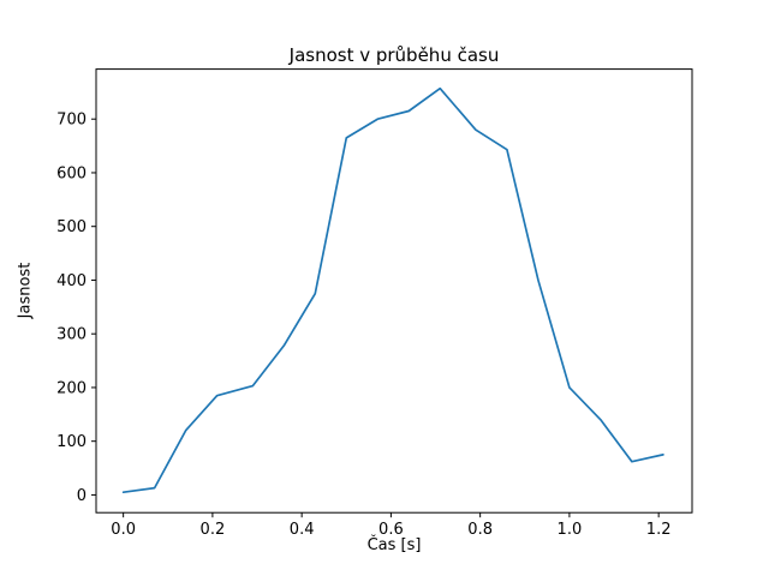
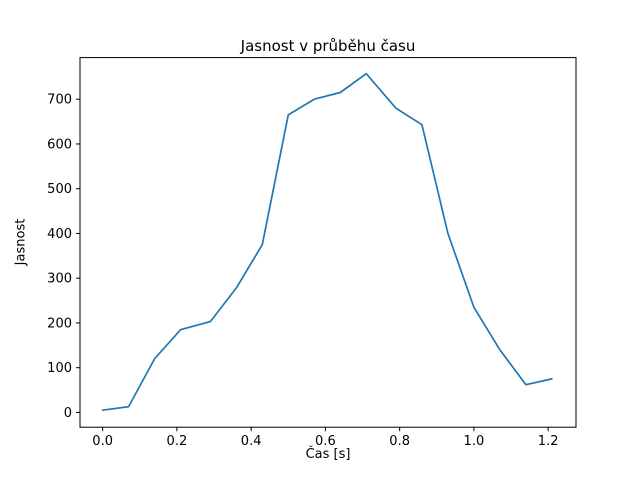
1.0: 200 -> 240
